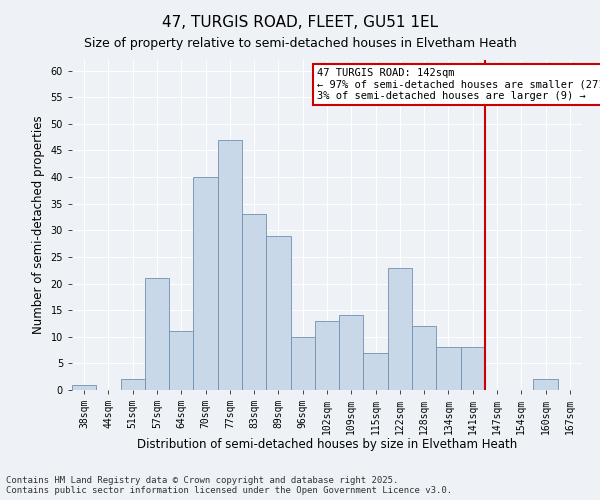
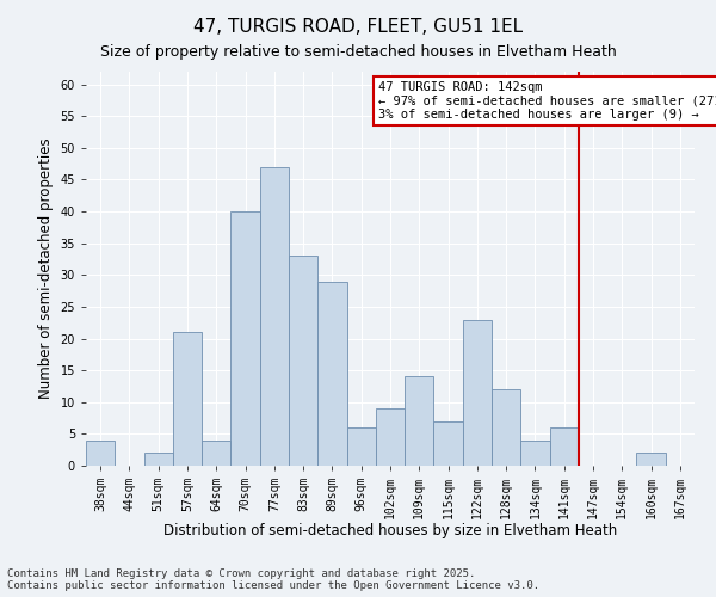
38sqm: 1 -> 4
64sqm: 11 -> 4
96sqm: 10 -> 6
102sqm: 13 -> 9
134sqm: 8 -> 4
141sqm: 8 -> 6
